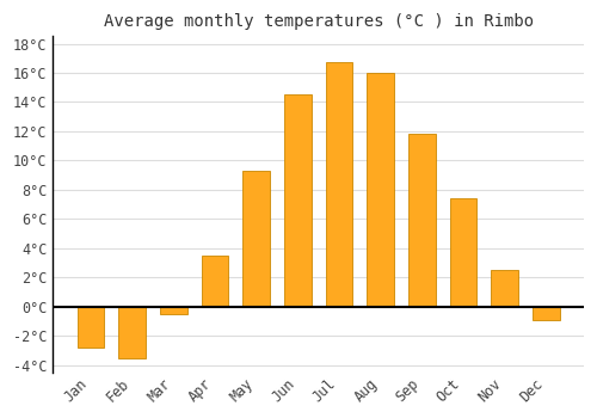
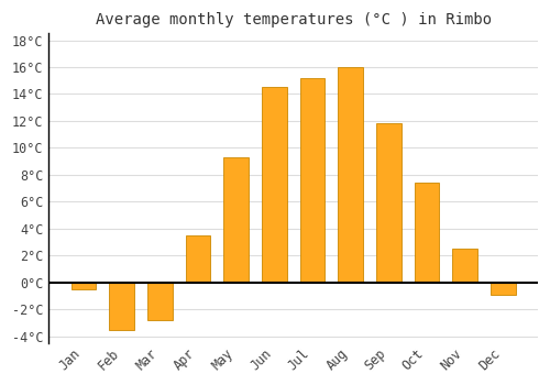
Jan: -2.8°C -> -0.5°C
Mar: -0.5°C -> -2.8°C
Jul: 16.7°C -> 15.2°C
